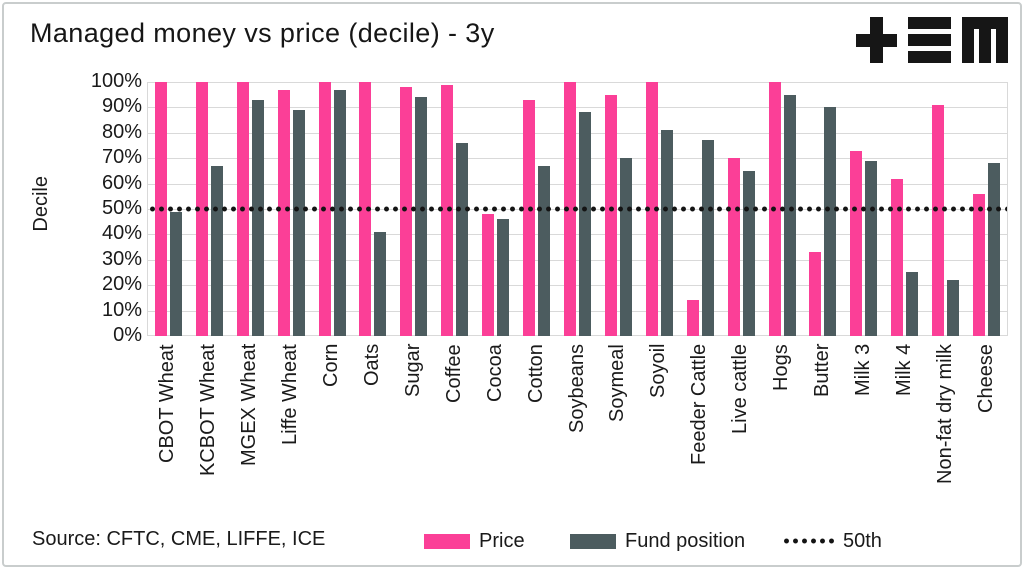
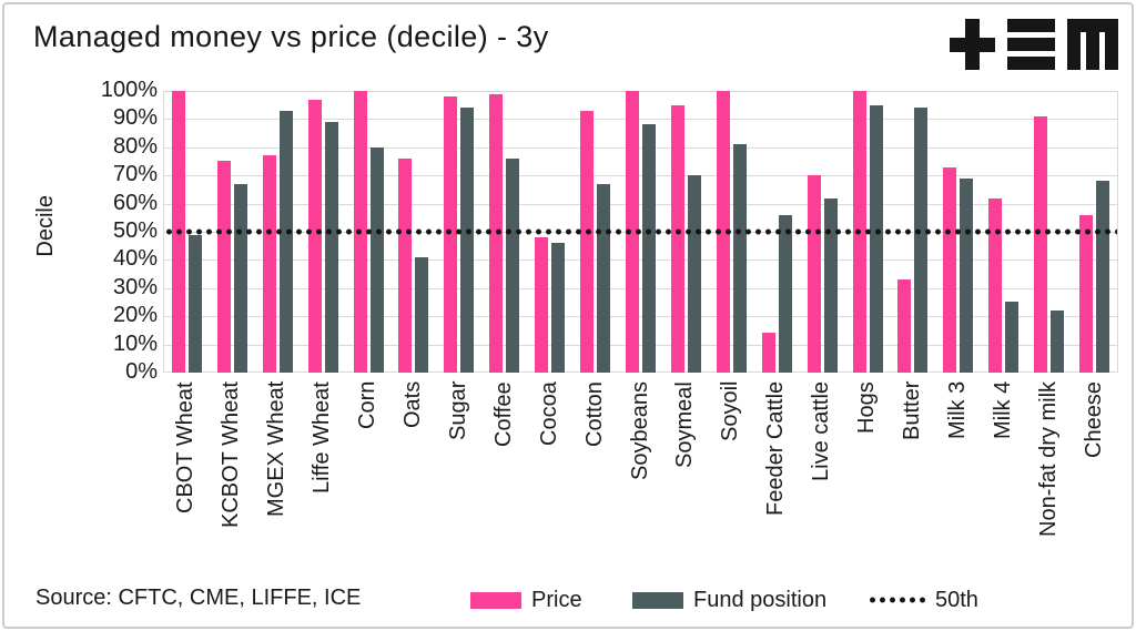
Price/KCBOT Wheat: 100% -> 75%
Price/MGEX Wheat: 100% -> 77%
Fund position/Corn: 97% -> 80%
Price/Oats: 100% -> 76%
Fund position/Feeder Cattle: 77% -> 56%
Fund position/Live cattle: 65% -> 62%
Fund position/Butter: 90% -> 94%
